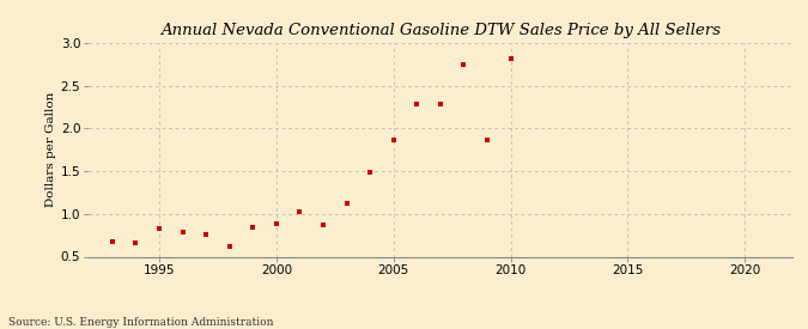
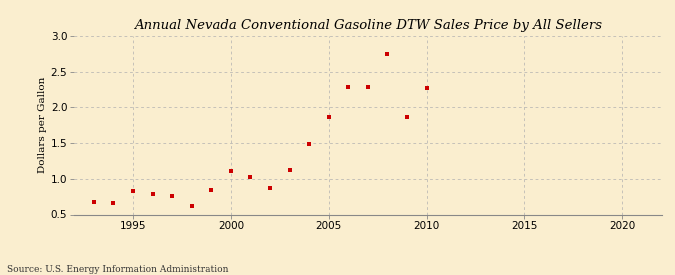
2000: 0.88 -> 1.11
2010: 2.82 -> 2.27
